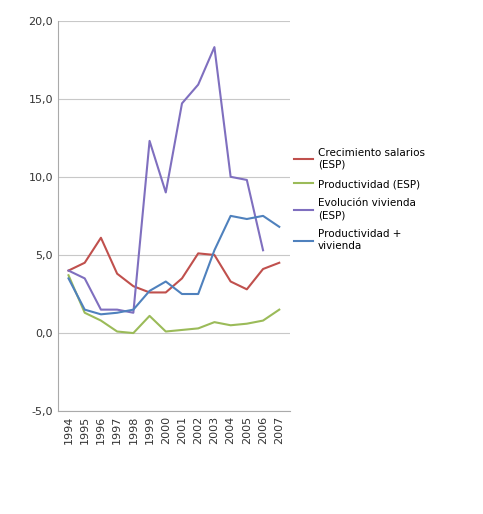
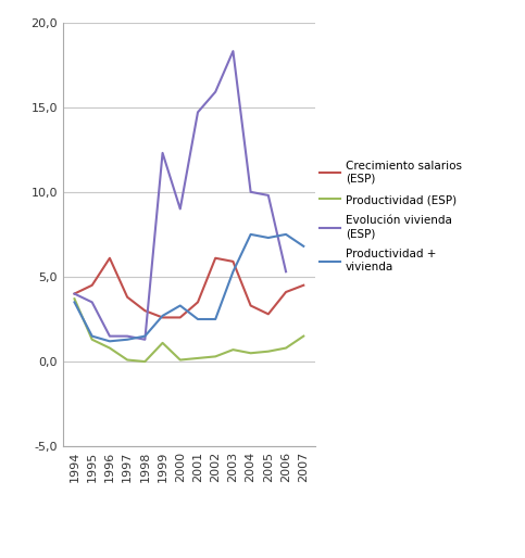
Crecimiento salarios (ESP)/2002: 5,1 -> 6,1
Crecimiento salarios (ESP)/2003: 5,0 -> 5,9
